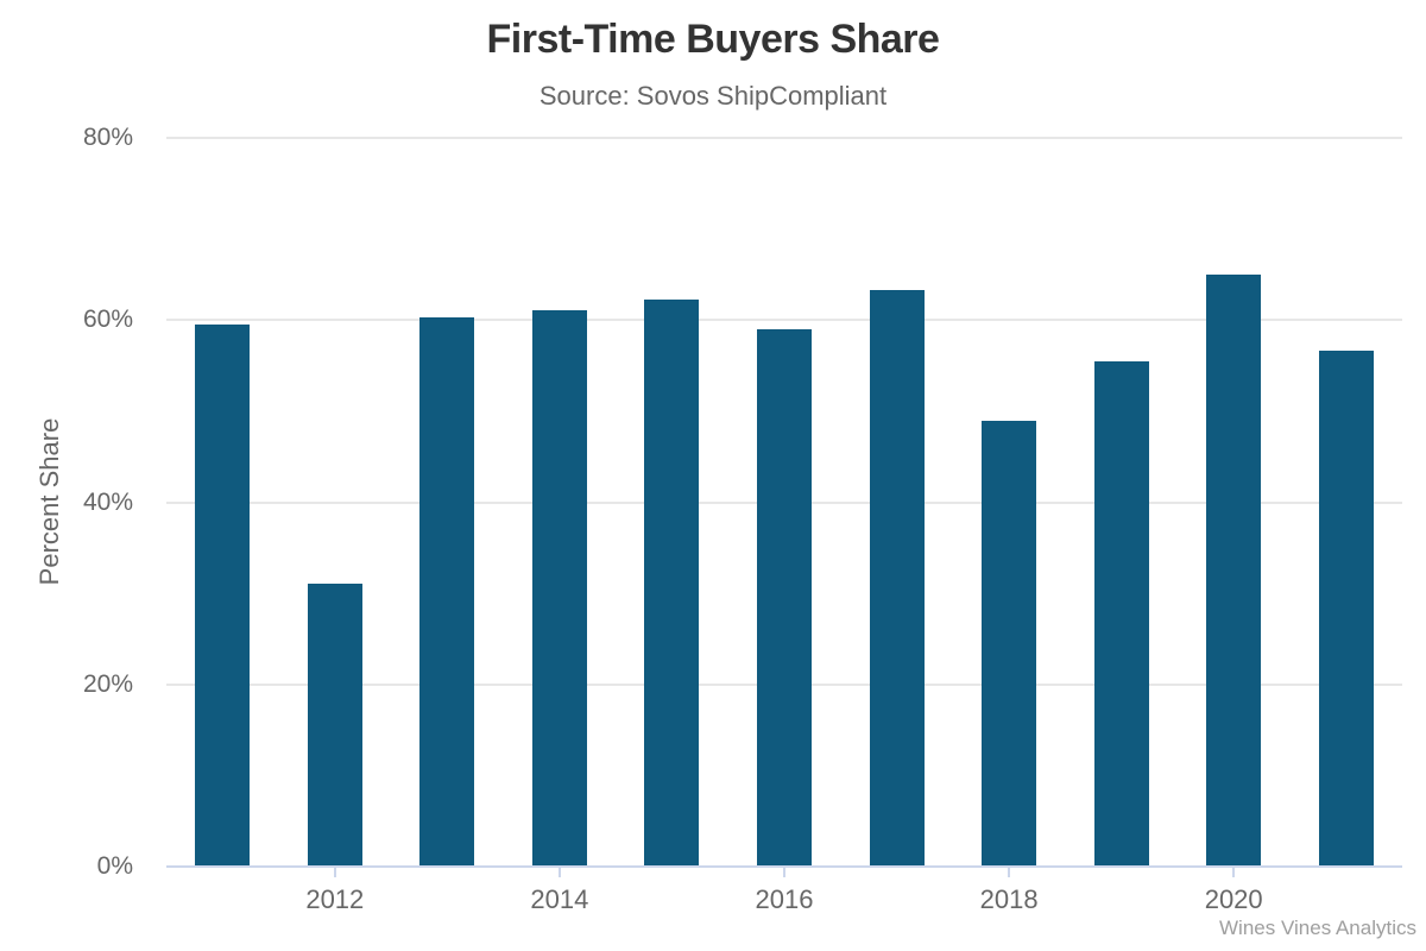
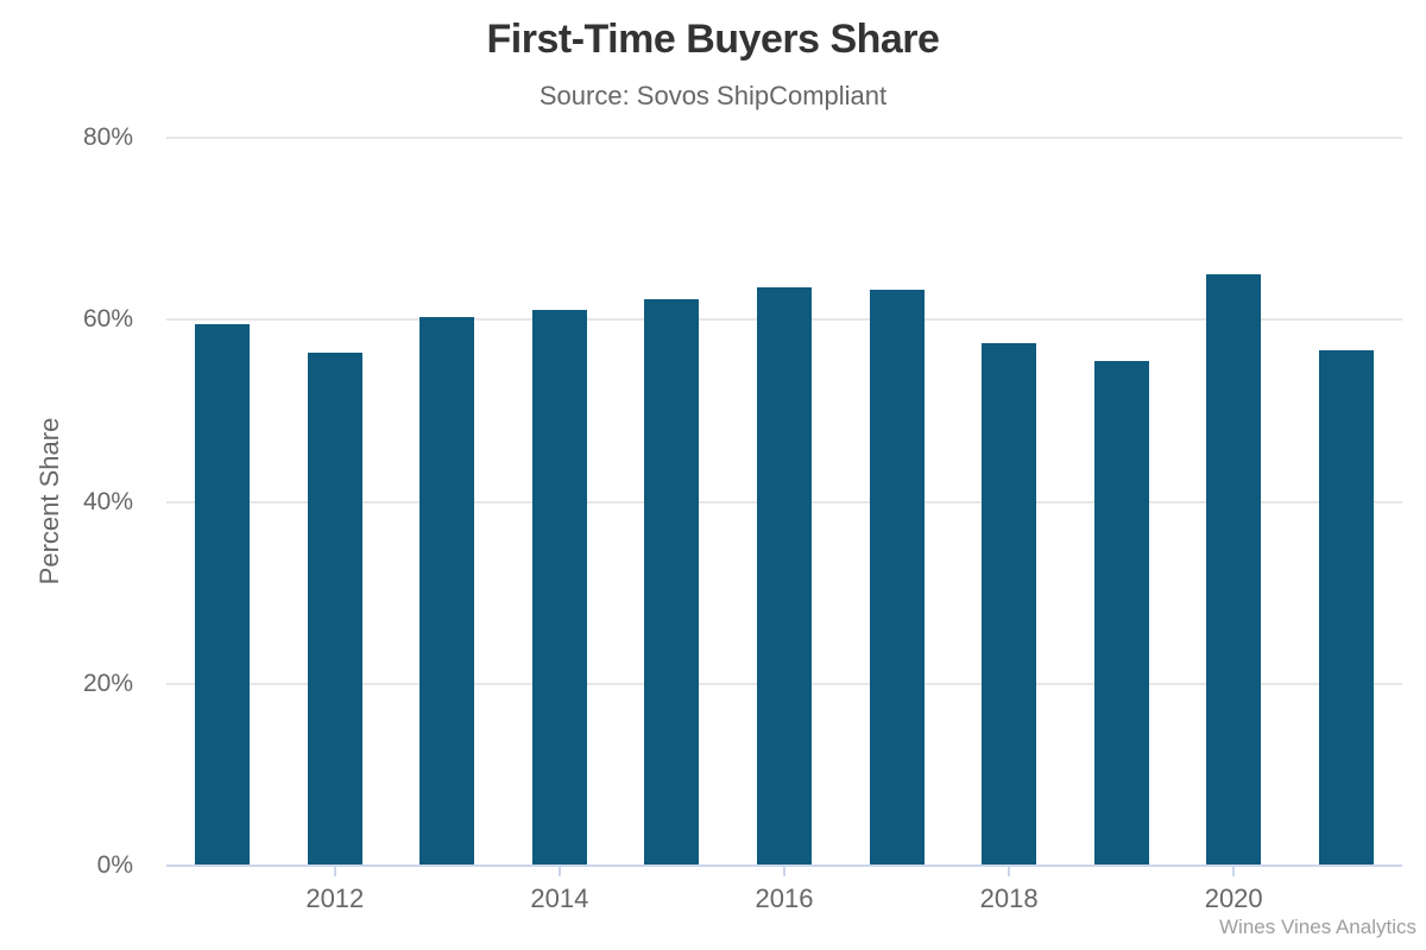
2012: 31% -> 56%
2016: 59% -> 64%
2018: 49% -> 57%
